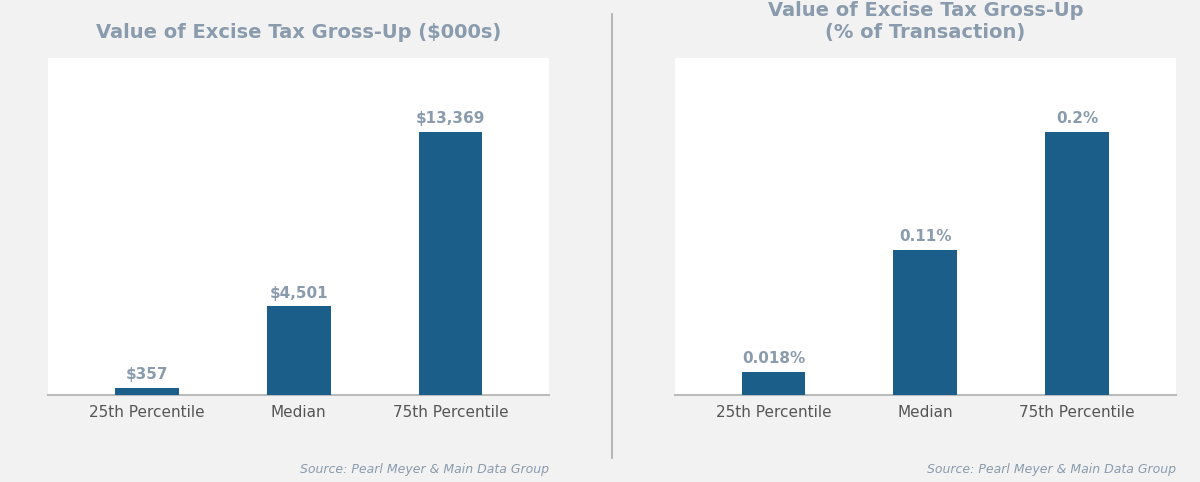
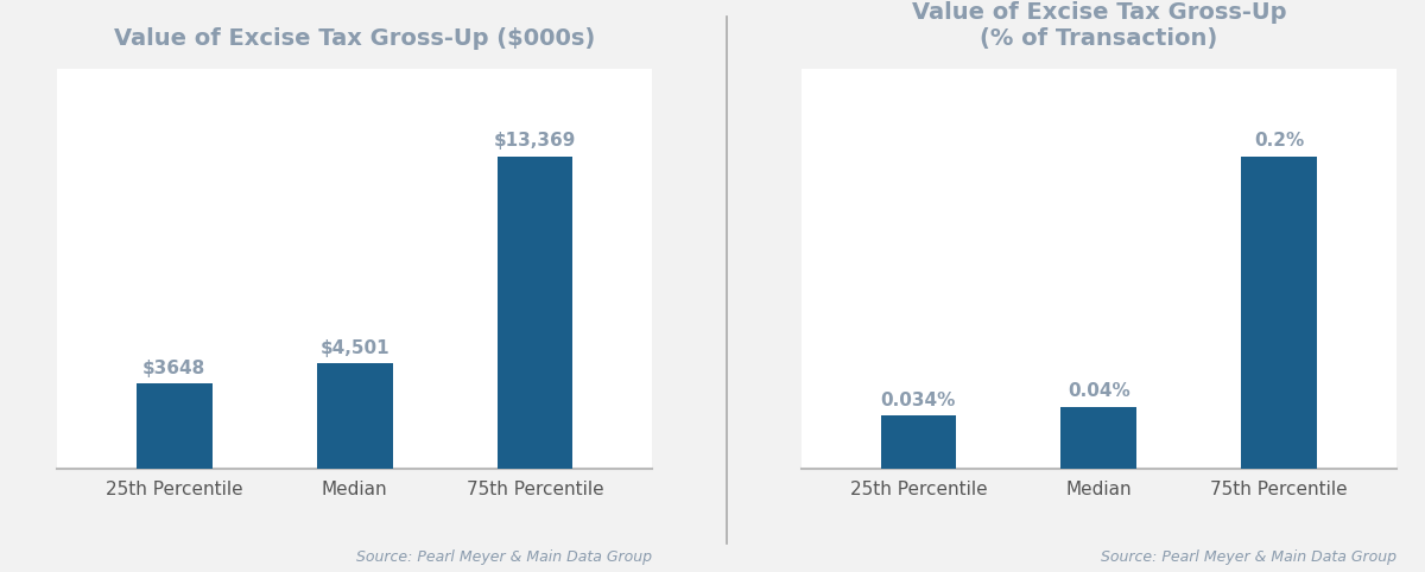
Value of Excise Tax Gross-Up ($000s)/25th Percentile: $357 -> $3648
Value of Excise Tax Gross-Up (% of Transaction)/25th Percentile: 0.018% -> 0.034%
Value of Excise Tax Gross-Up (% of Transaction)/Median: 0.11% -> 0.04%
